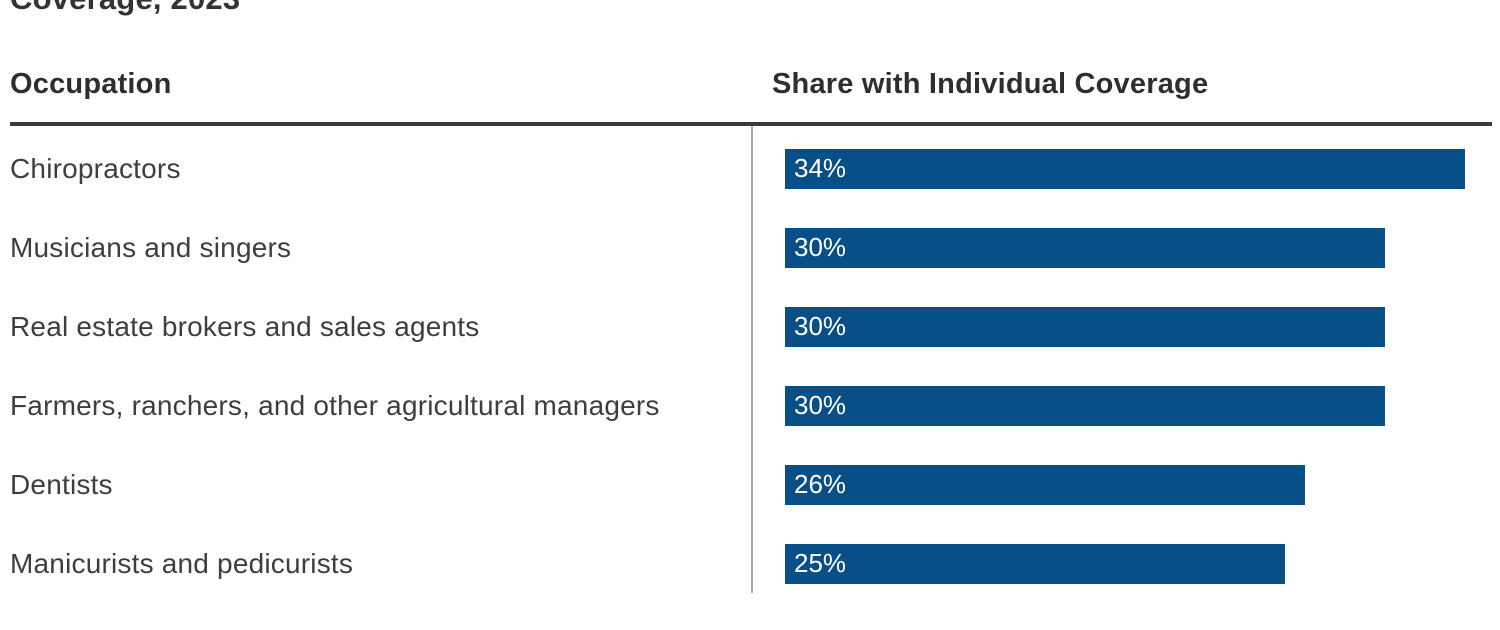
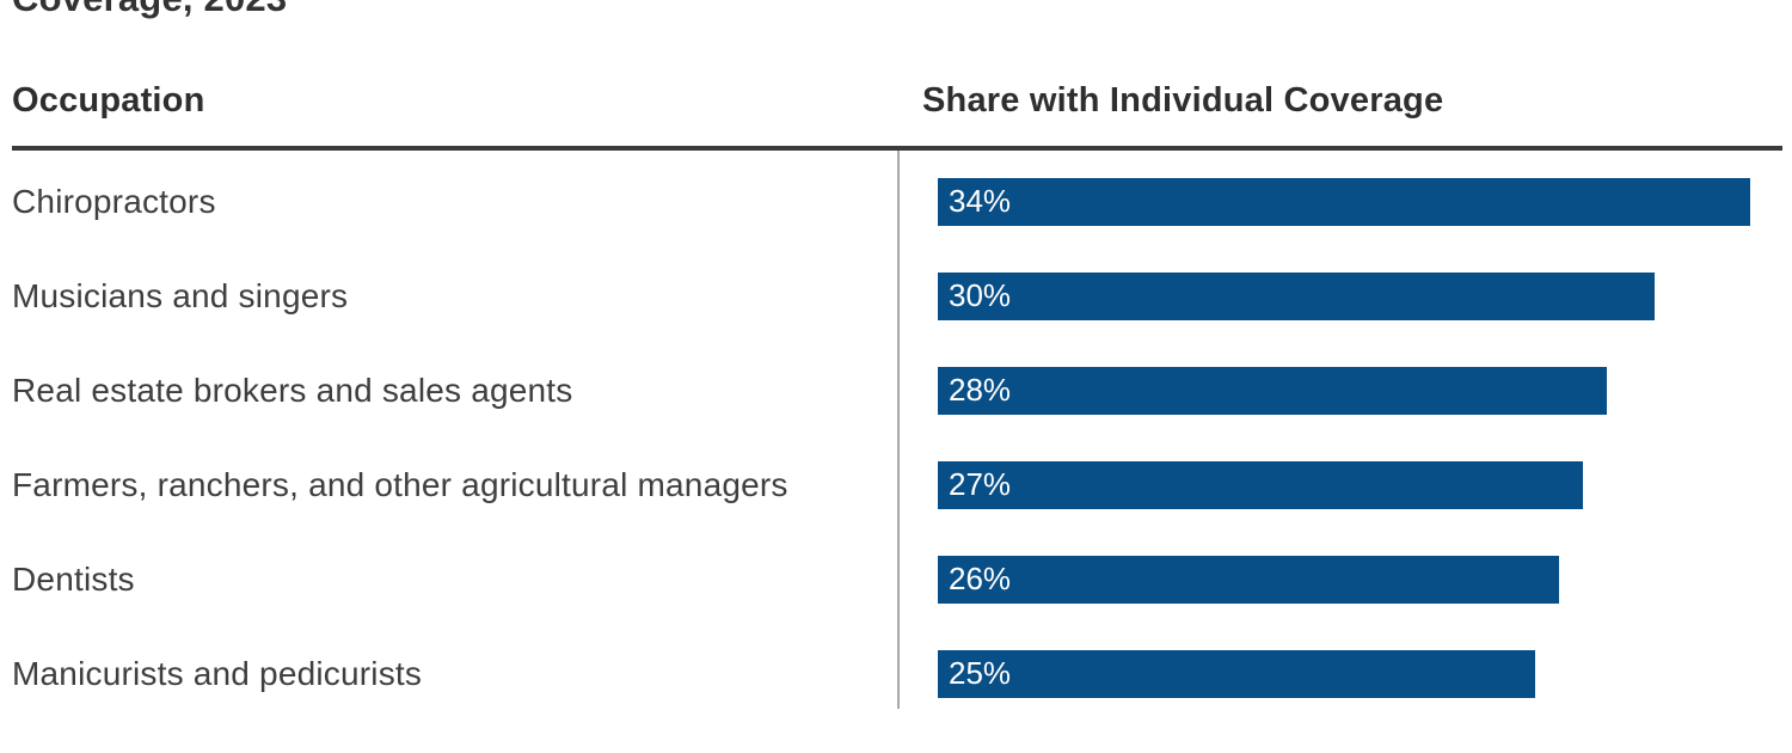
Real estate brokers and sales agents: 30% -> 28%
Farmers, ranchers, and other agricultural managers: 30% -> 27%
